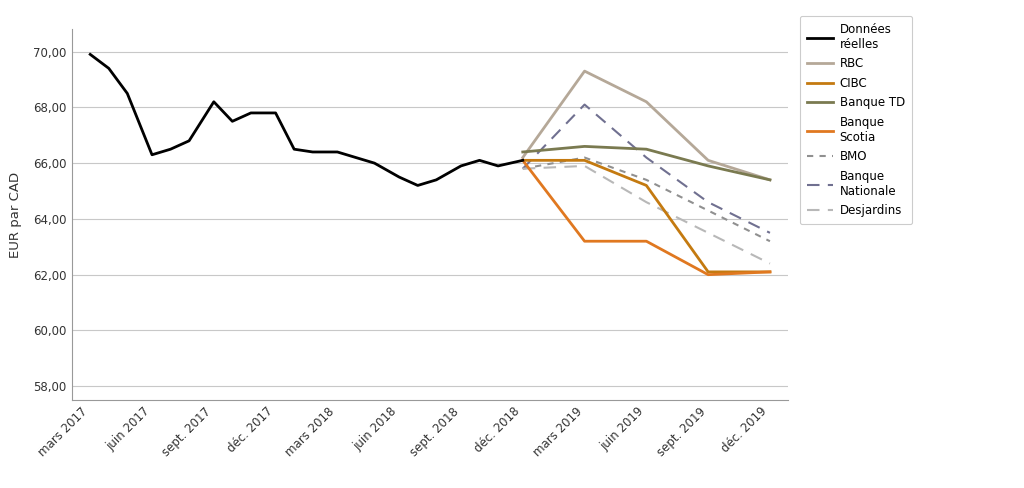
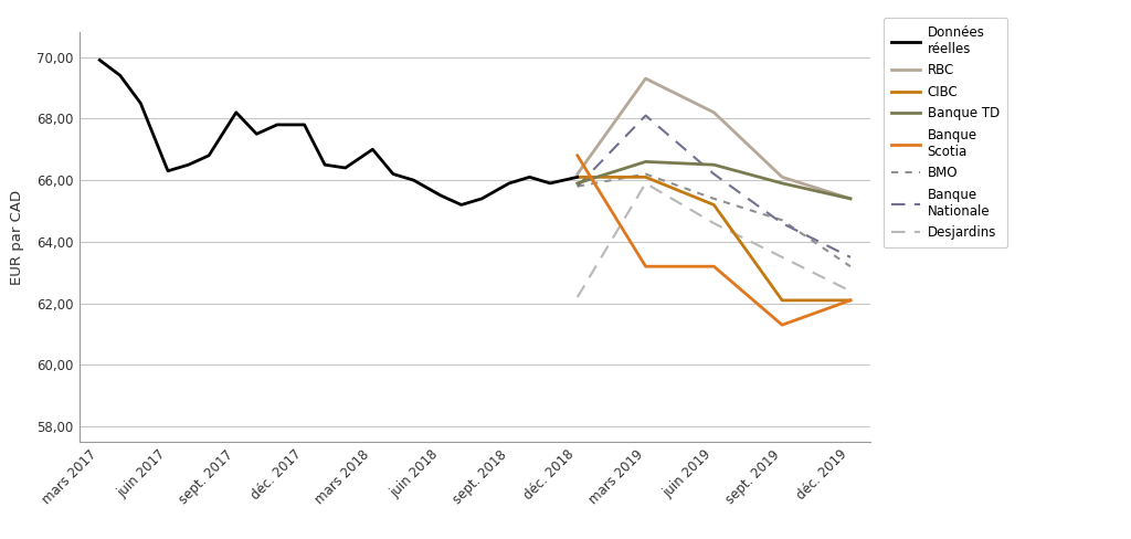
Données réelles/mars 2018: 66,4 -> 67,0
Banque TD/déc. 2018: 66,4 -> 65,9
Banque Scotia/déc. 2018: 66,1 -> 66,8
Desjardins/déc. 2018: 65,8 -> 62,2
Banque Scotia/sept. 2019: 62,0 -> 61,3
BMO/sept. 2019: 64,3 -> 64,7
